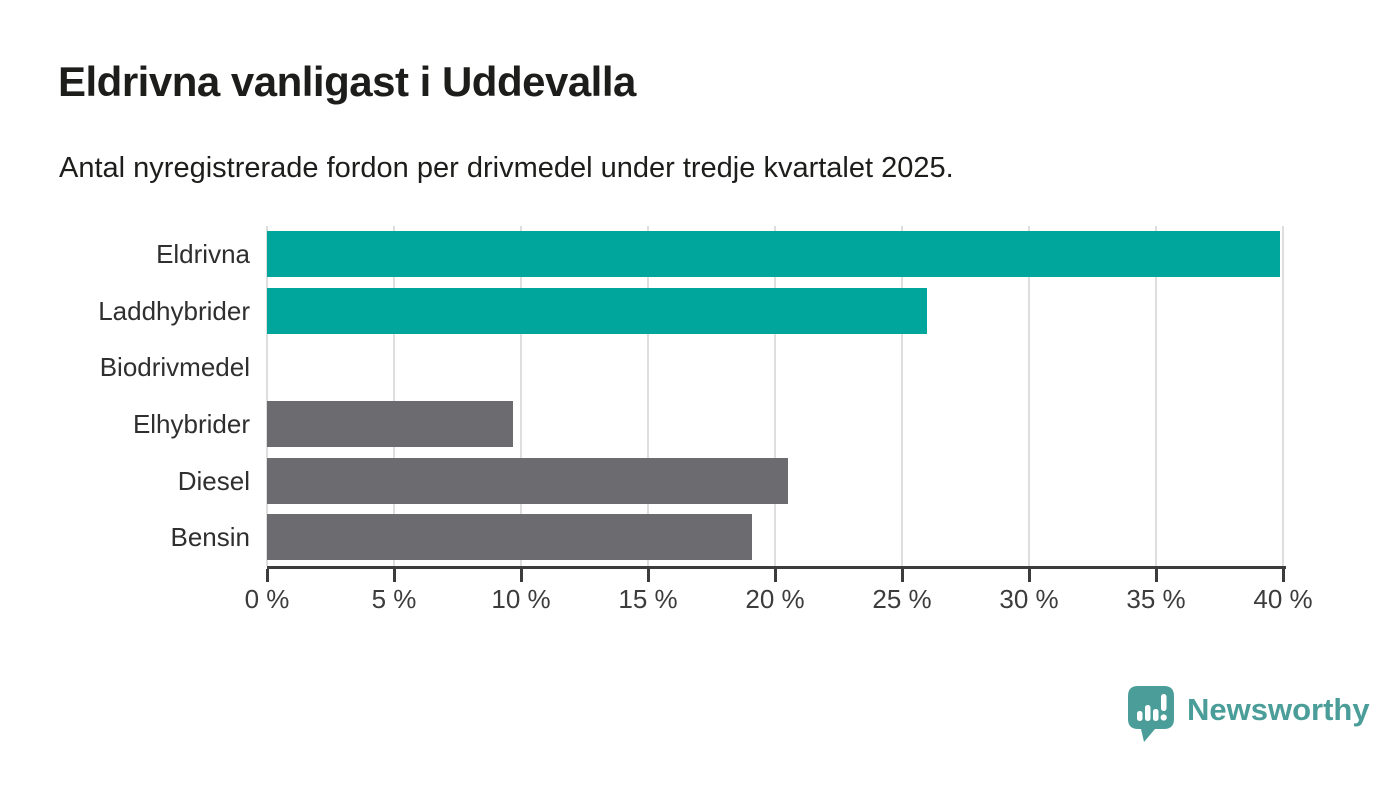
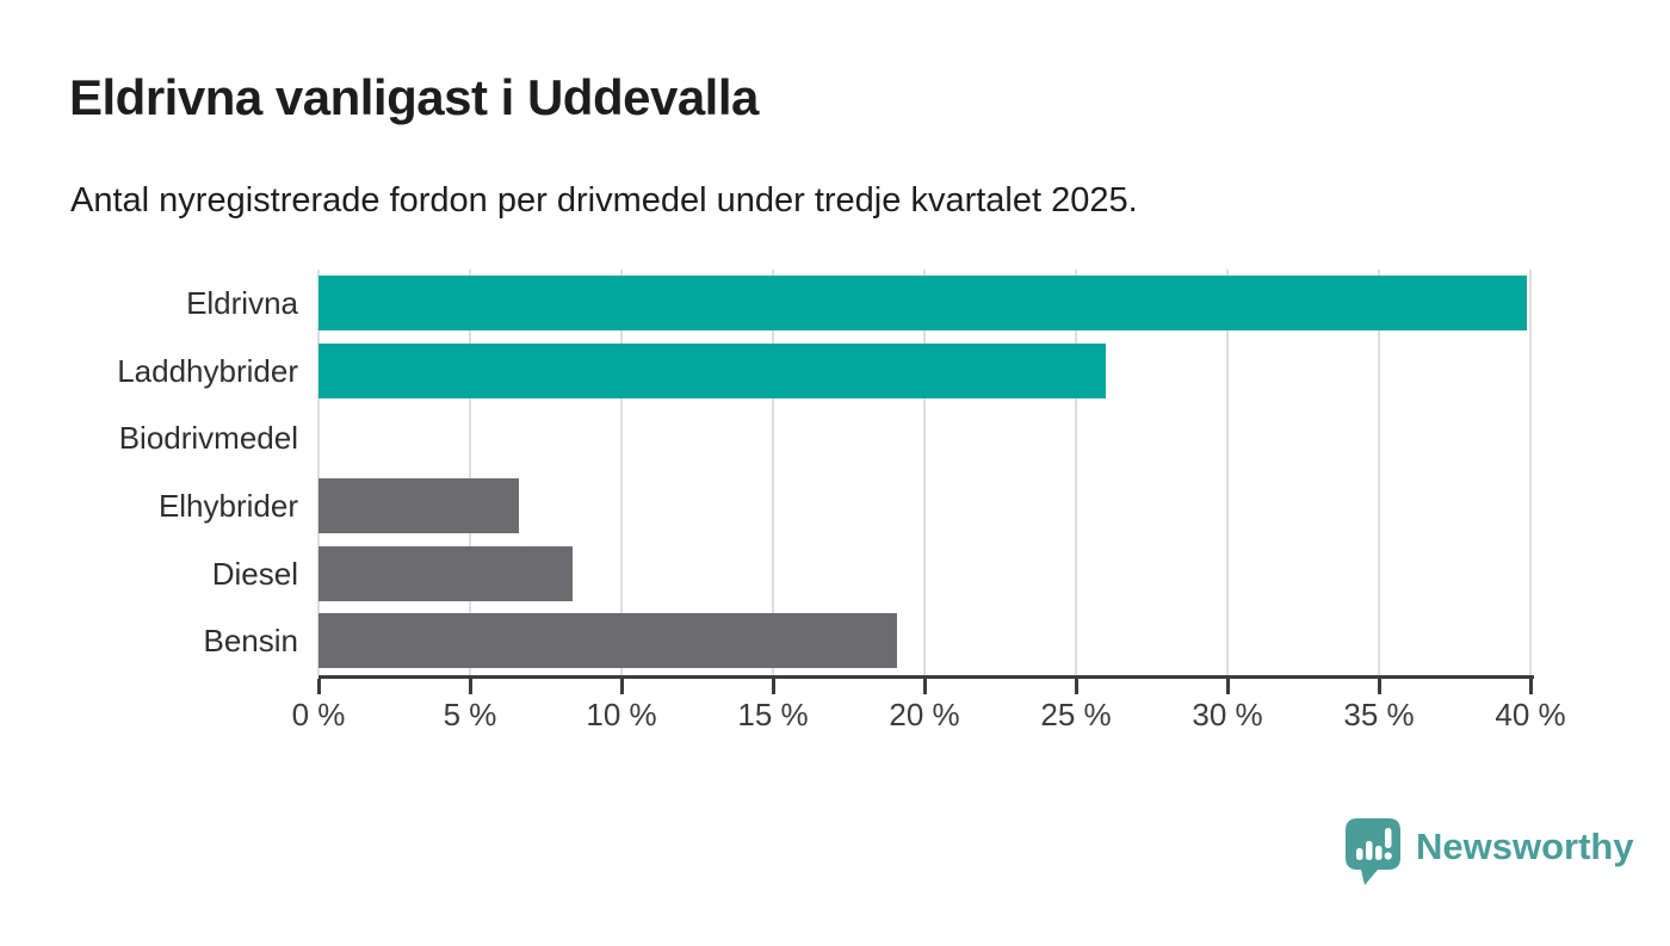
Elhybrider: 9.7% -> 6.6%
Diesel: 20.5% -> 8.4%
